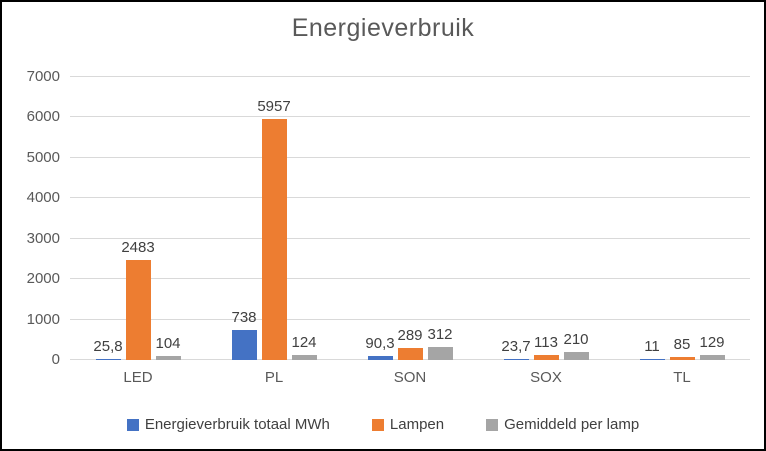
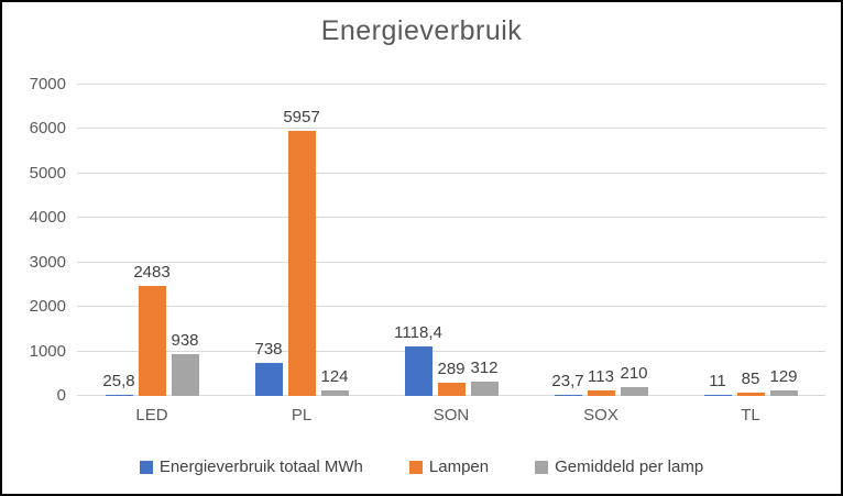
Gemiddeld per lamp/LED: 104 -> 938
Energieverbruik totaal MWh/SON: 90,3 -> 1118,4
